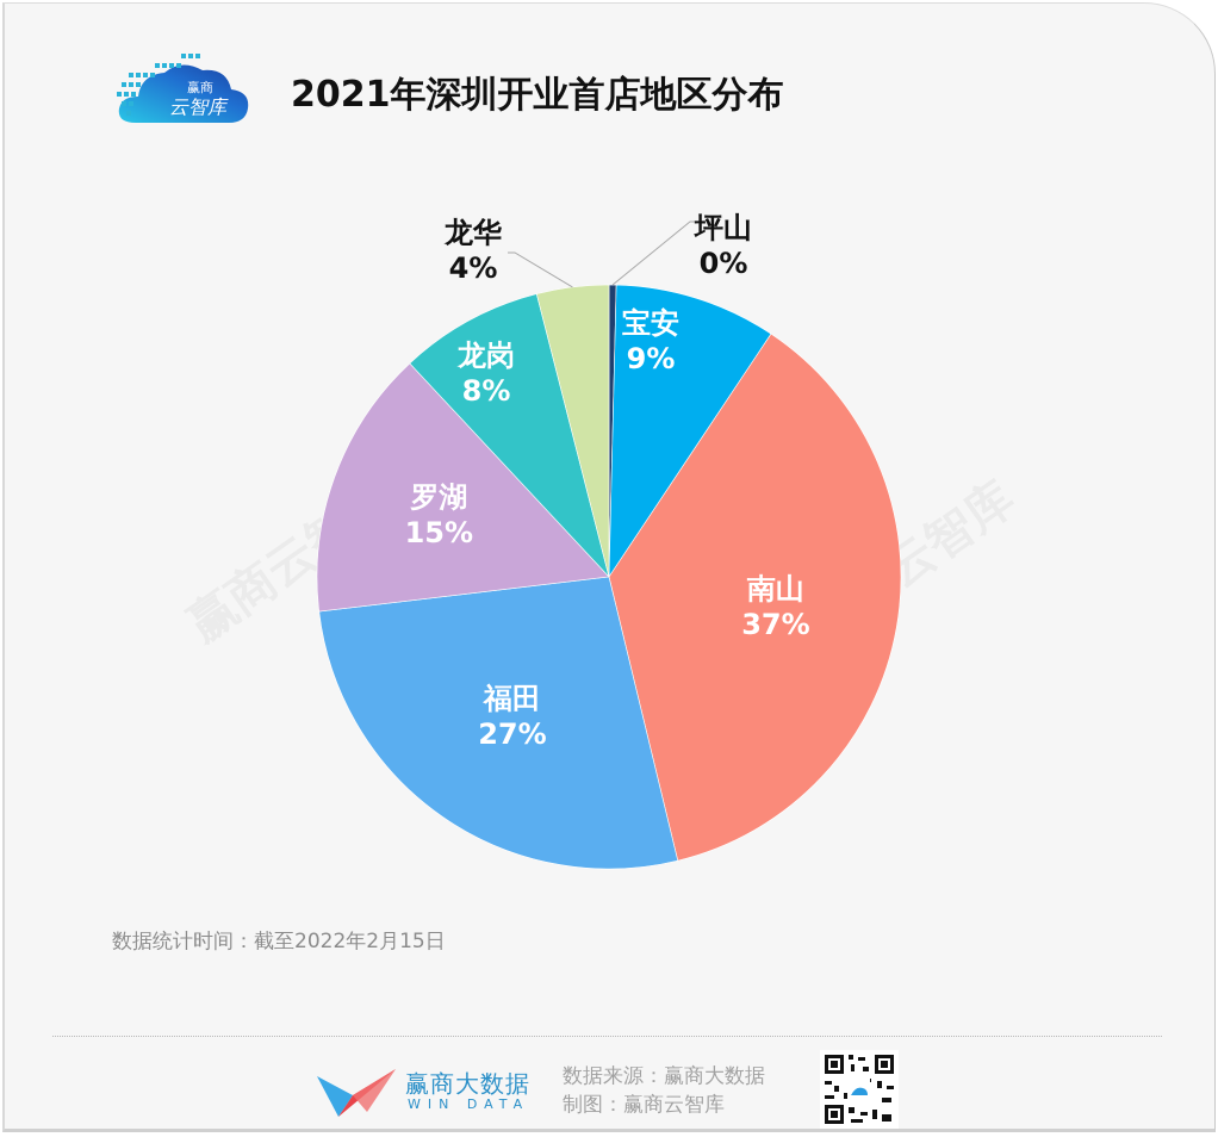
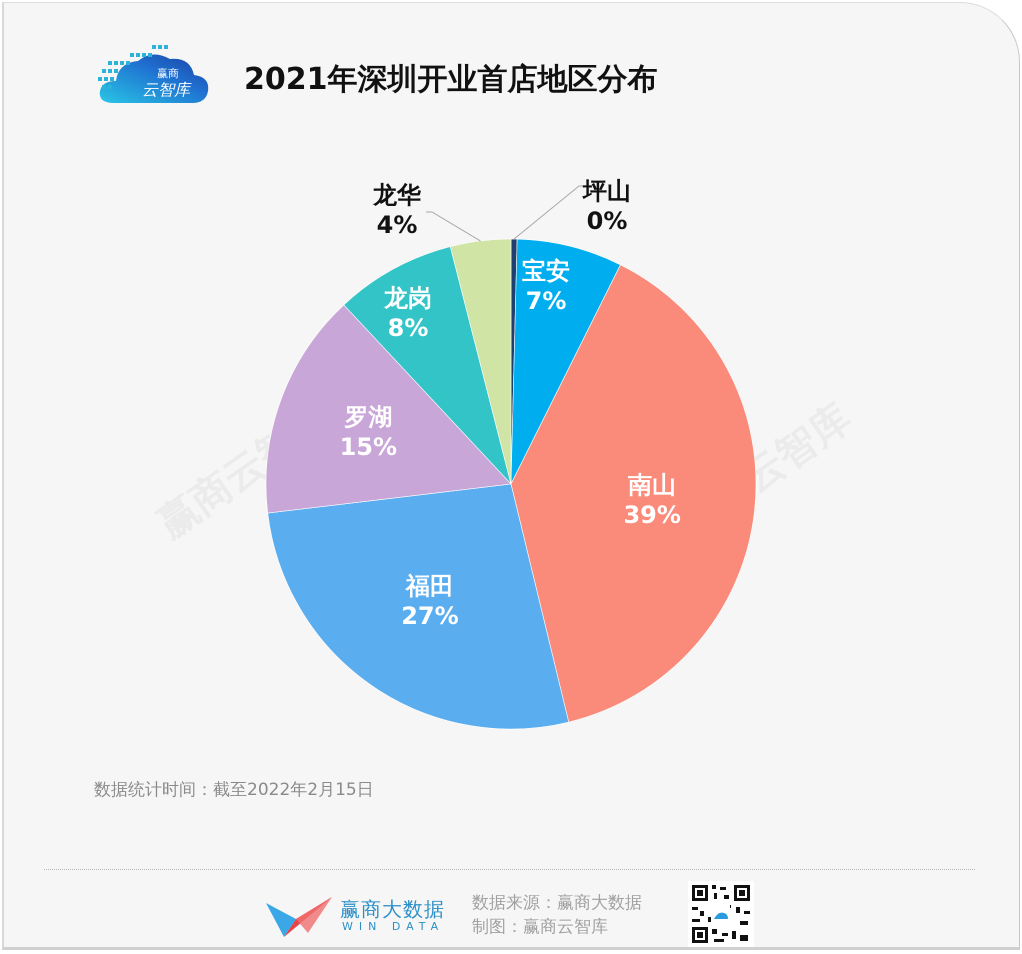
宝安: 9% -> 7%
南山: 37% -> 39%
